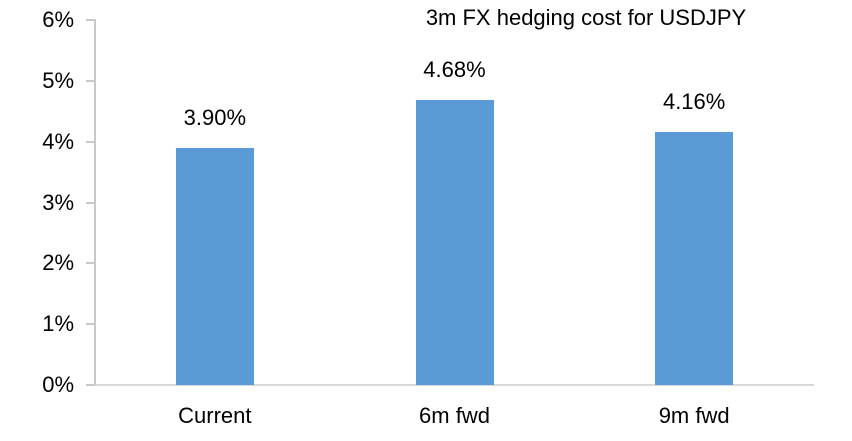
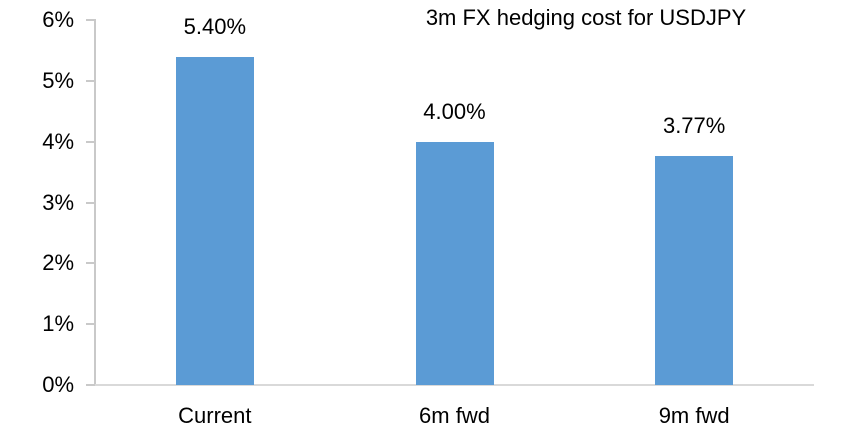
Current: 3.90% -> 5.40%
6m fwd: 4.68% -> 4.00%
9m fwd: 4.16% -> 3.77%
